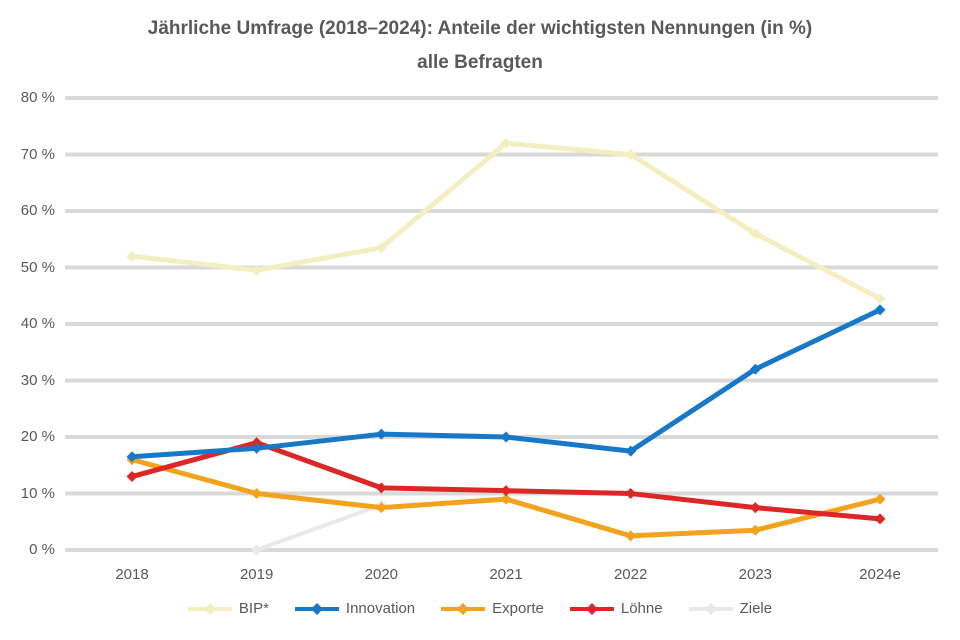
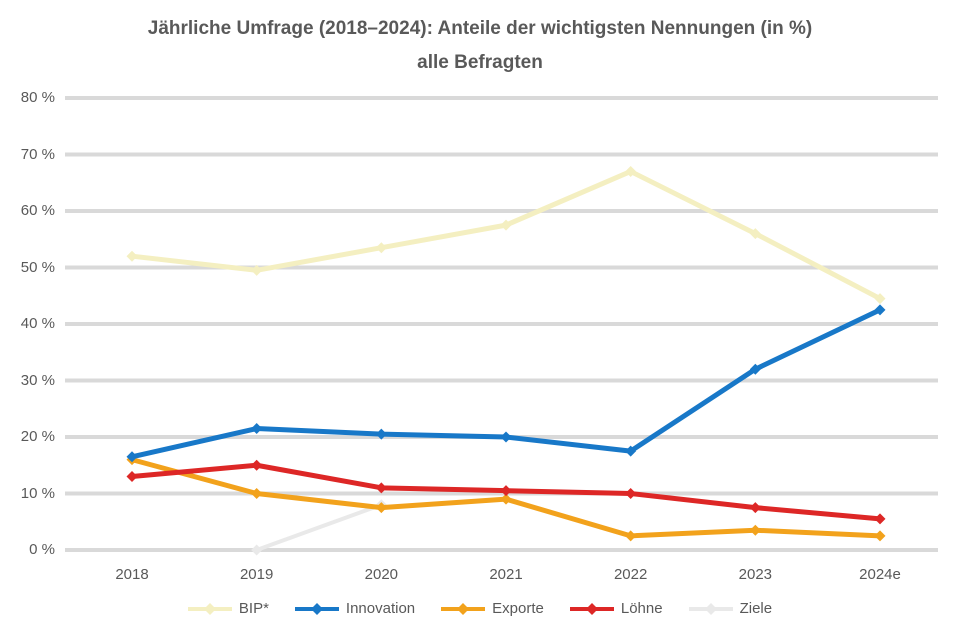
Innovation/2019: 18% -> 22%
Löhne/2019: 19% -> 15%
BIP*/2021: 72% -> 58%
BIP*/2022: 70% -> 67%
Exporte/2024e: 9% -> 2%
